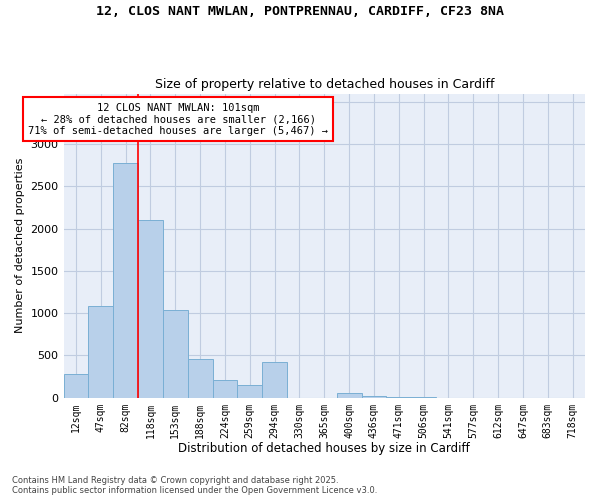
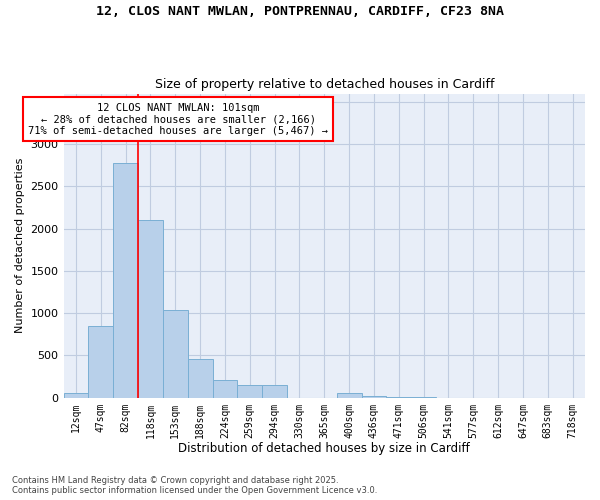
12sqm: 280 -> 60
47sqm: 1080 -> 850
294sqm: 420 -> 150
